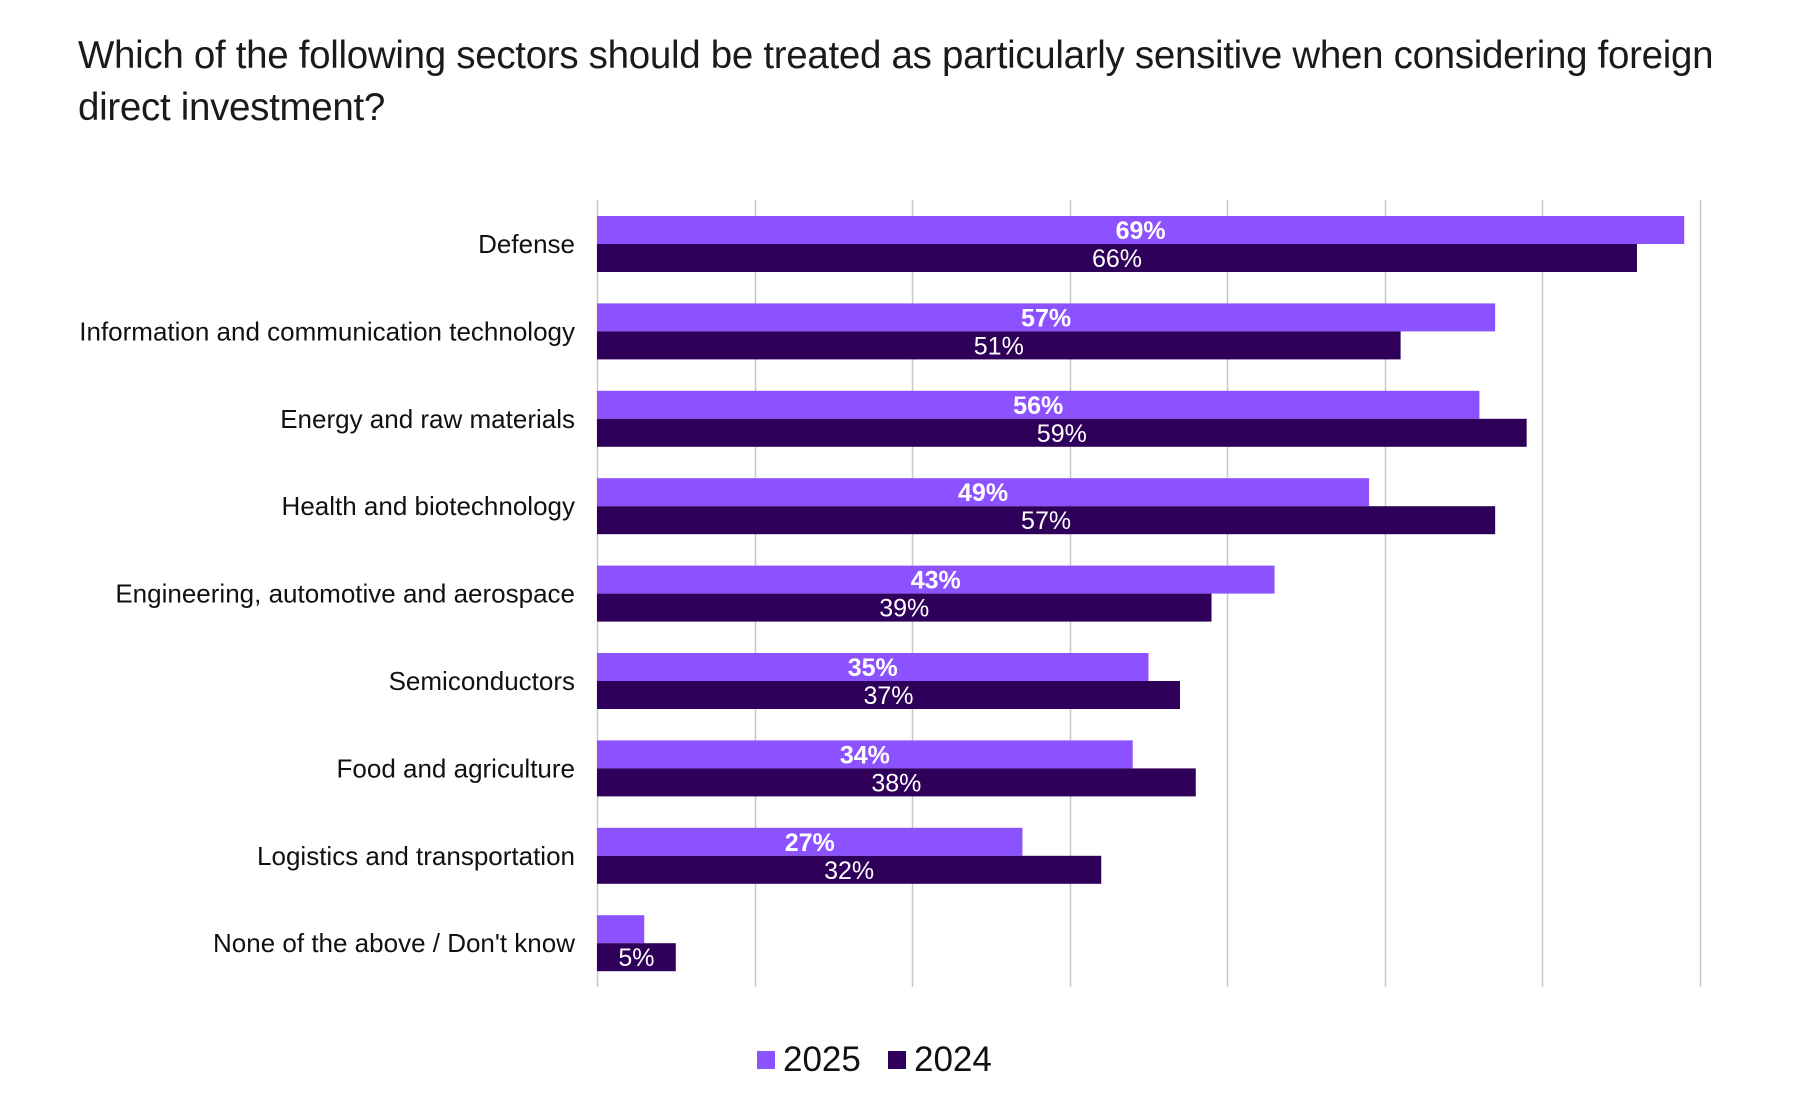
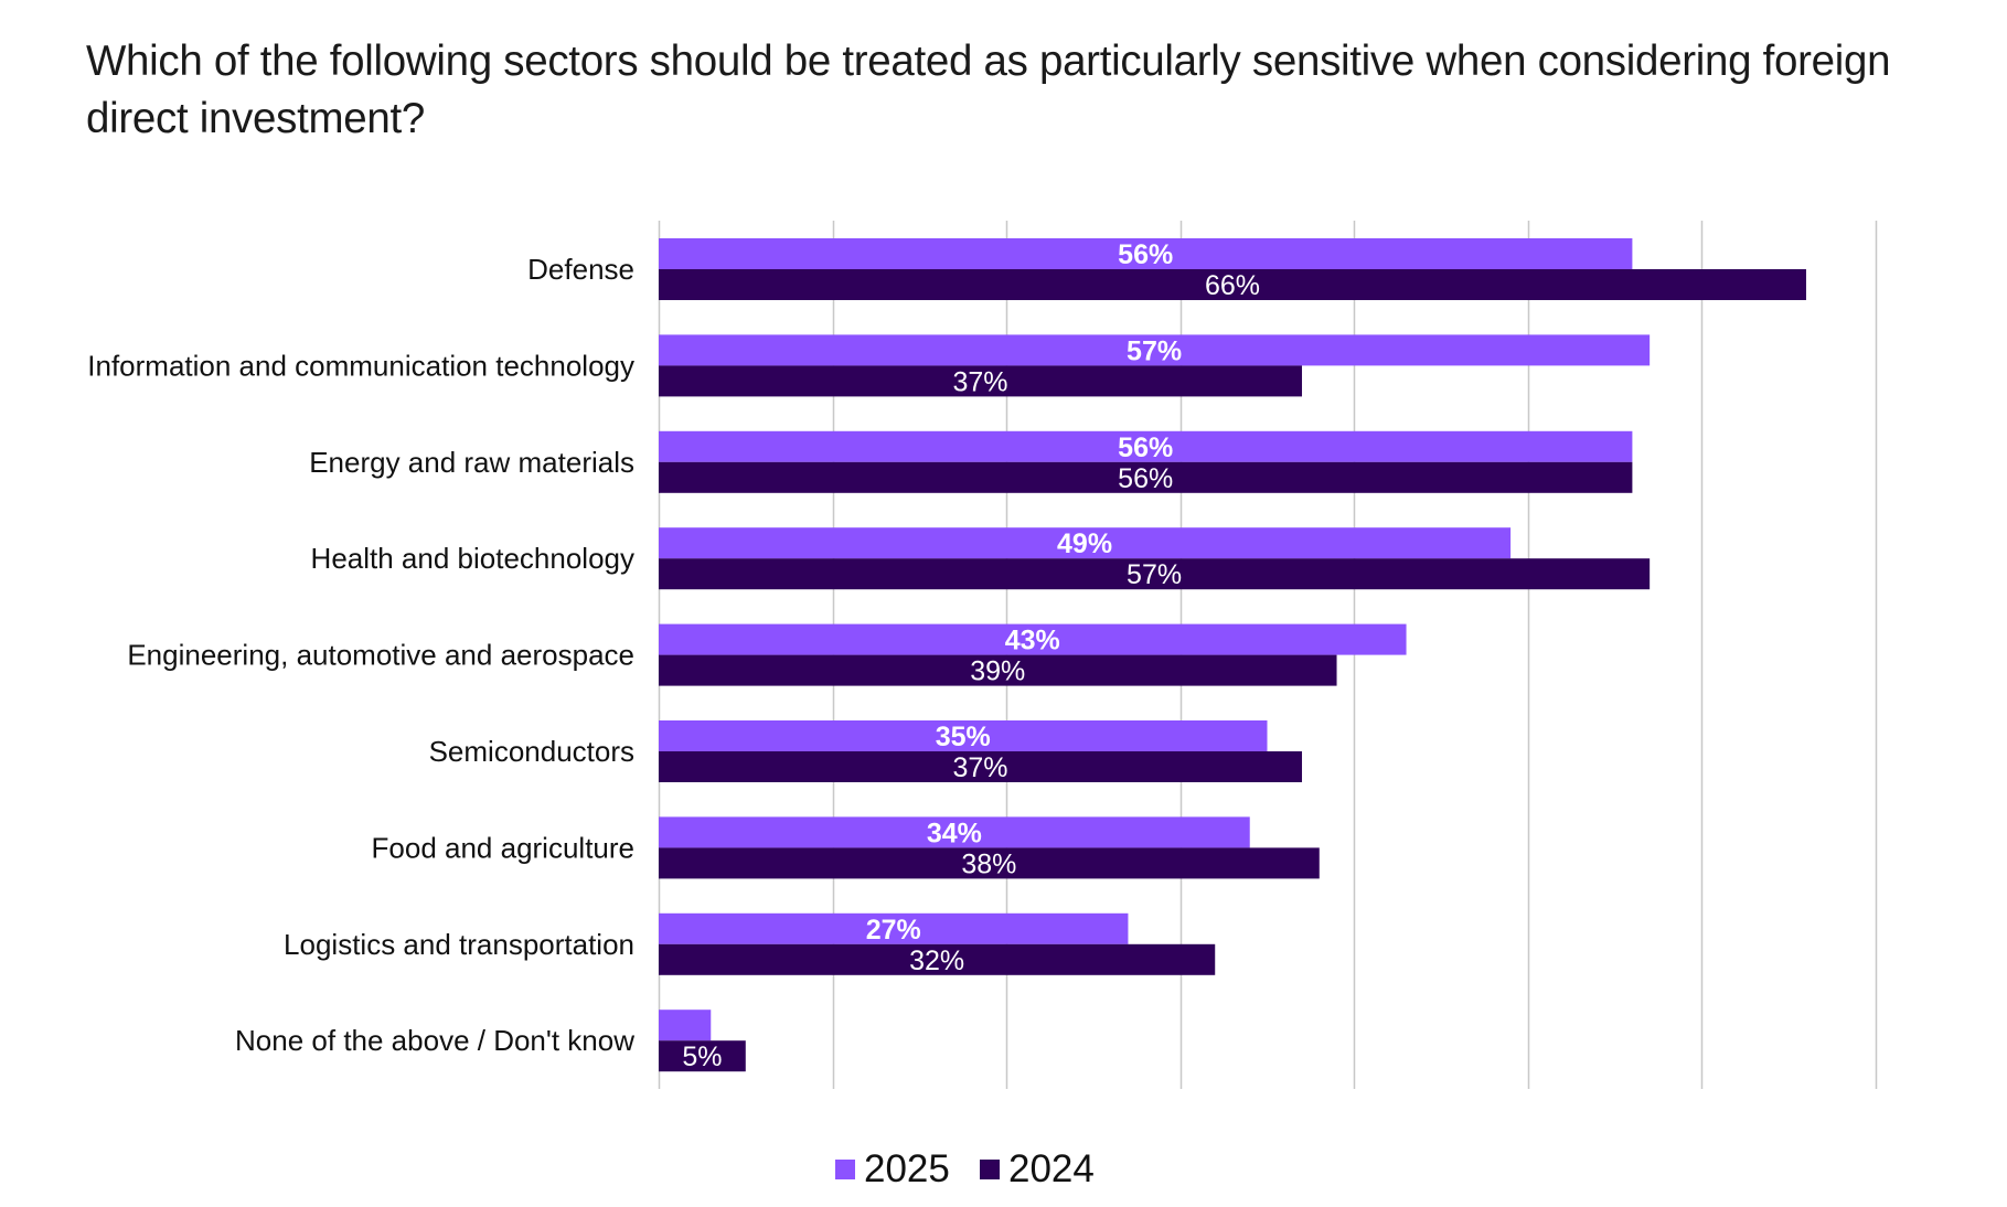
2025/Defense: 69% -> 56%
2024/Information and communication technology: 51% -> 37%
2024/Energy and raw materials: 59% -> 56%
